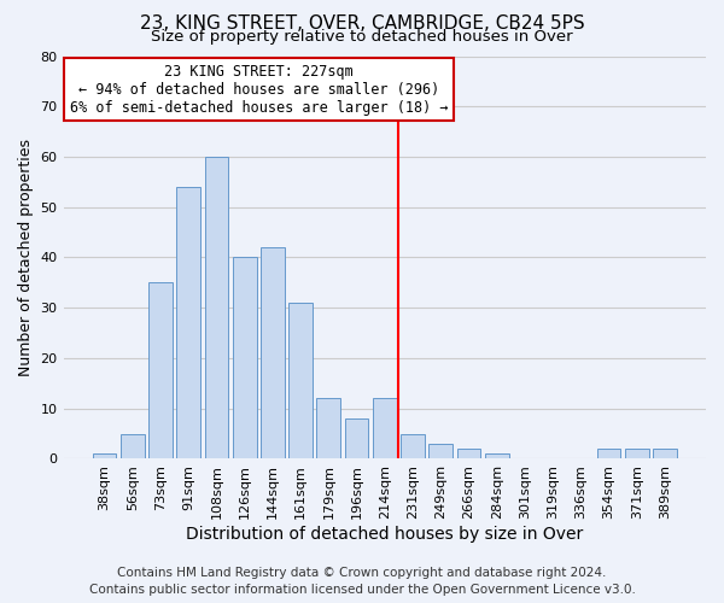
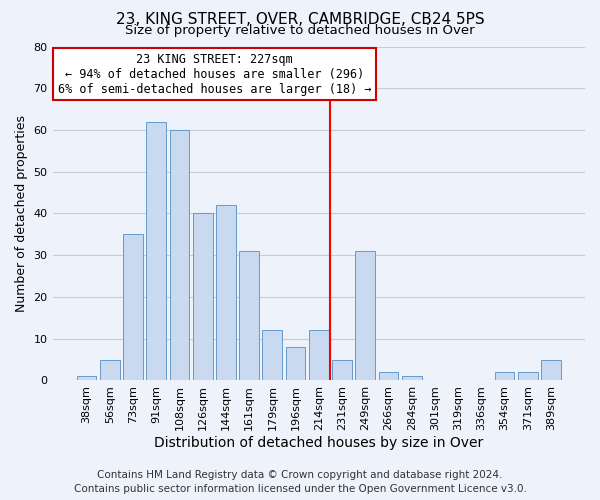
91sqm: 54 -> 62
249sqm: 3 -> 31
389sqm: 2 -> 5
